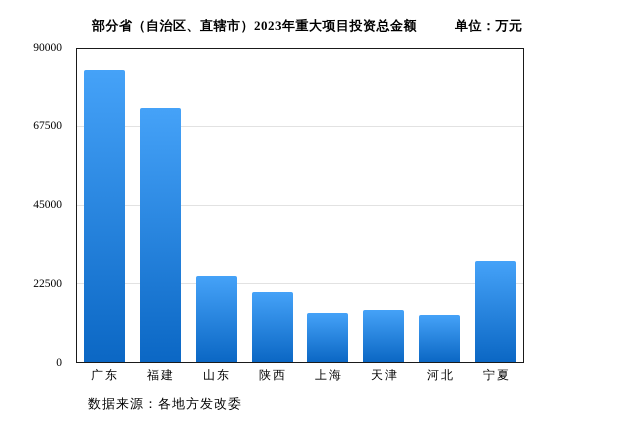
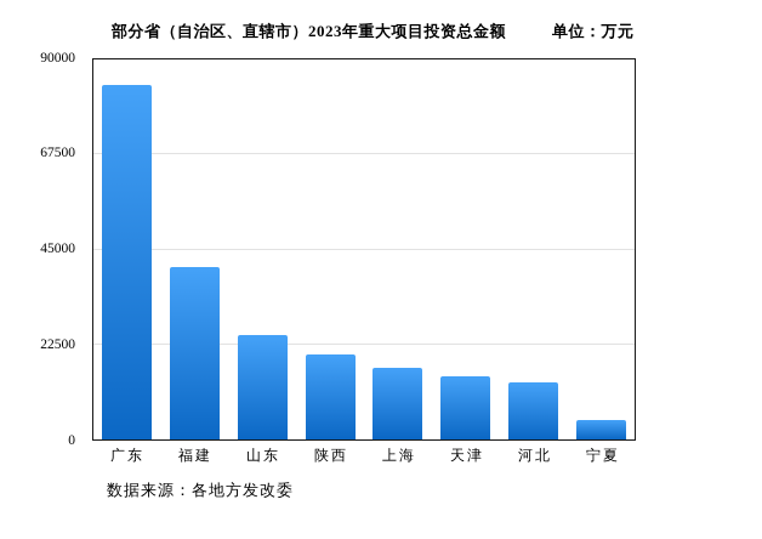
福建: 73000 -> 41000
上海: 14000 -> 17000
宁夏: 29000 -> 4000
